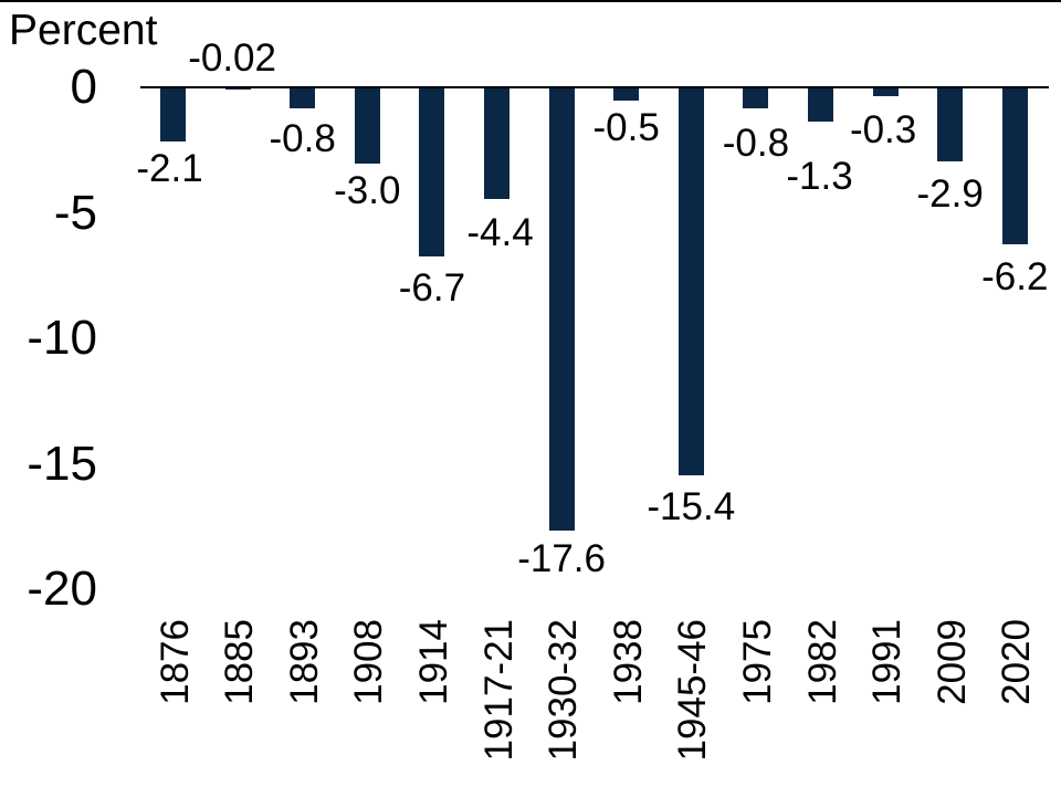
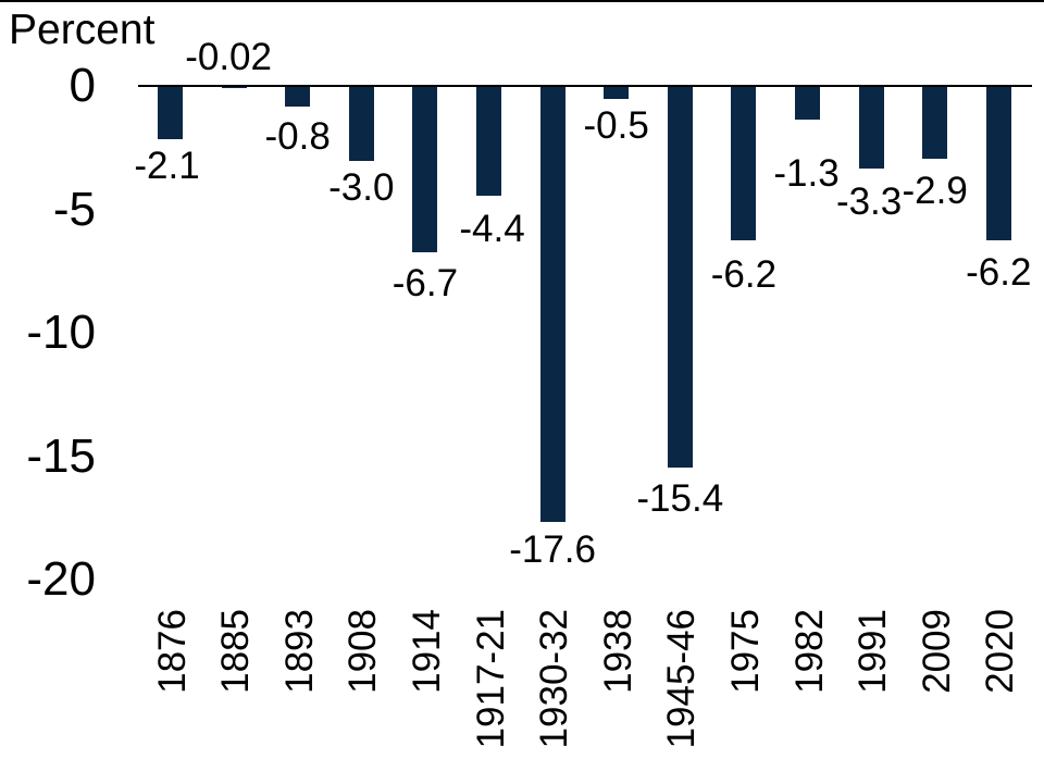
1975: -0.8 -> -6.2
1991: -0.3 -> -3.3
